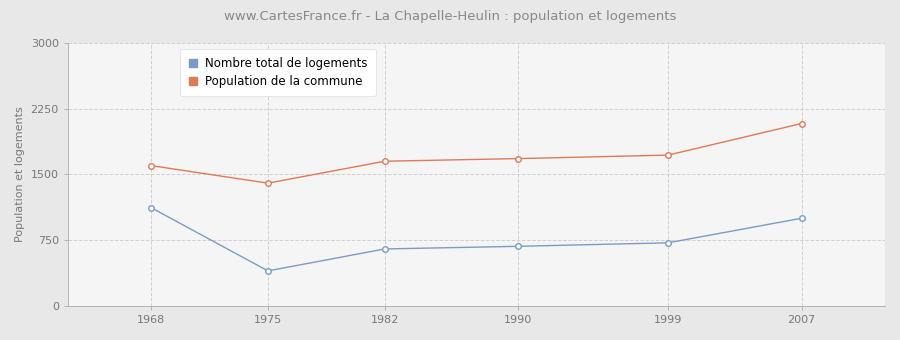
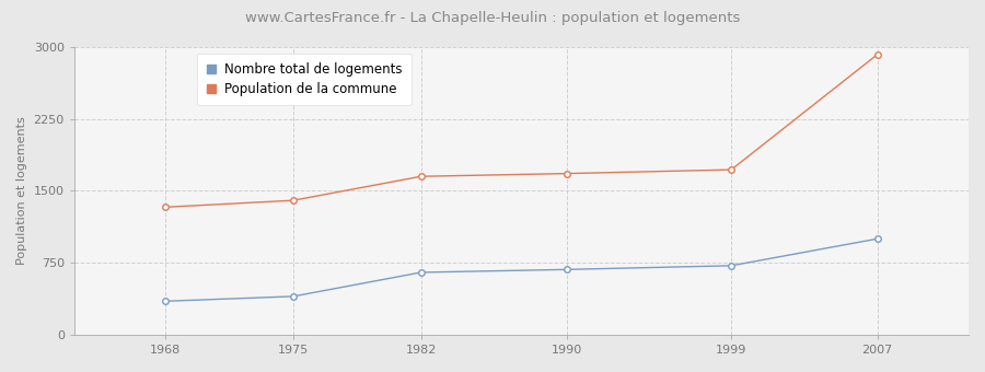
Nombre total de logements/1968: 1120 -> 350
Population de la commune/1968: 1600 -> 1330
Population de la commune/2007: 2080 -> 2920
